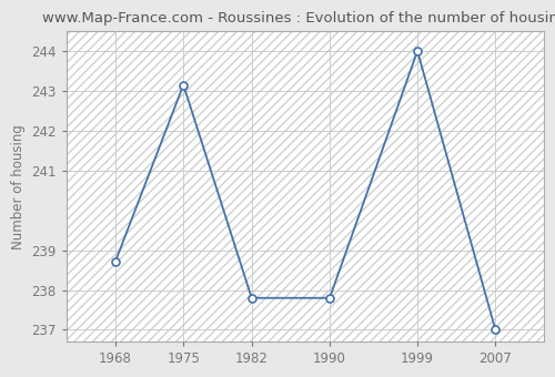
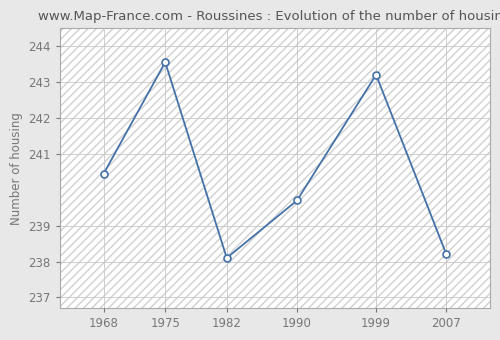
1968: 238.70 -> 240.45
1975: 243.15 -> 243.55
1982: 237.80 -> 238.10
1990: 237.80 -> 239.70
1999: 244.00 -> 243.20
2007: 237.00 -> 238.20
